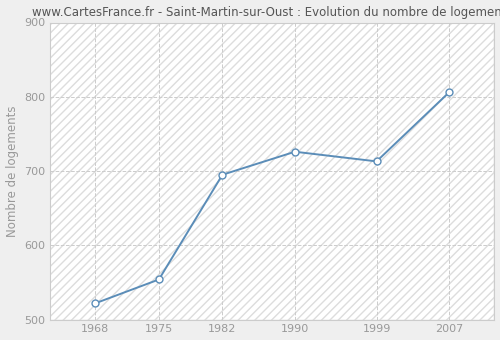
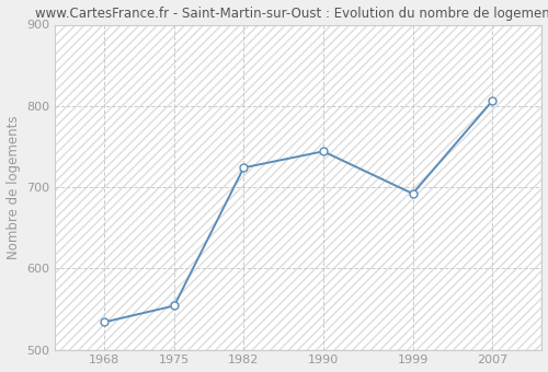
1968: 522 -> 534
1982: 695 -> 724
1990: 726 -> 744
1999: 713 -> 692
